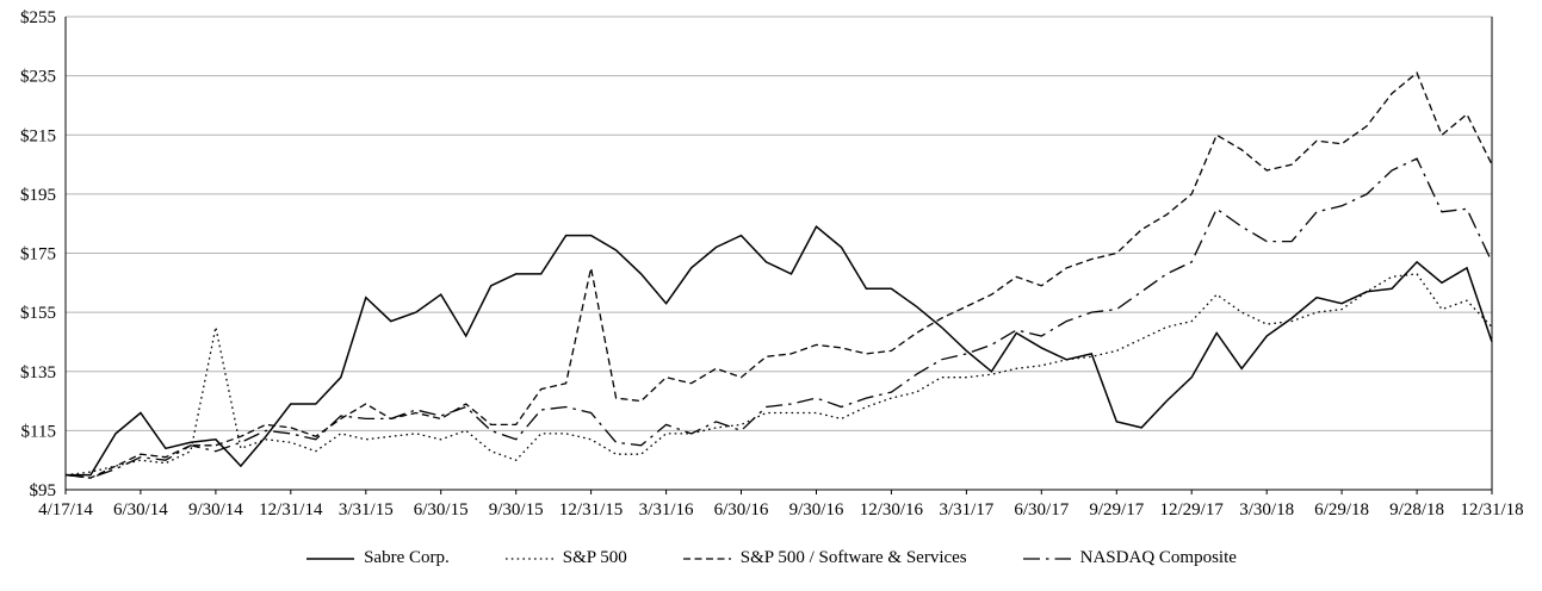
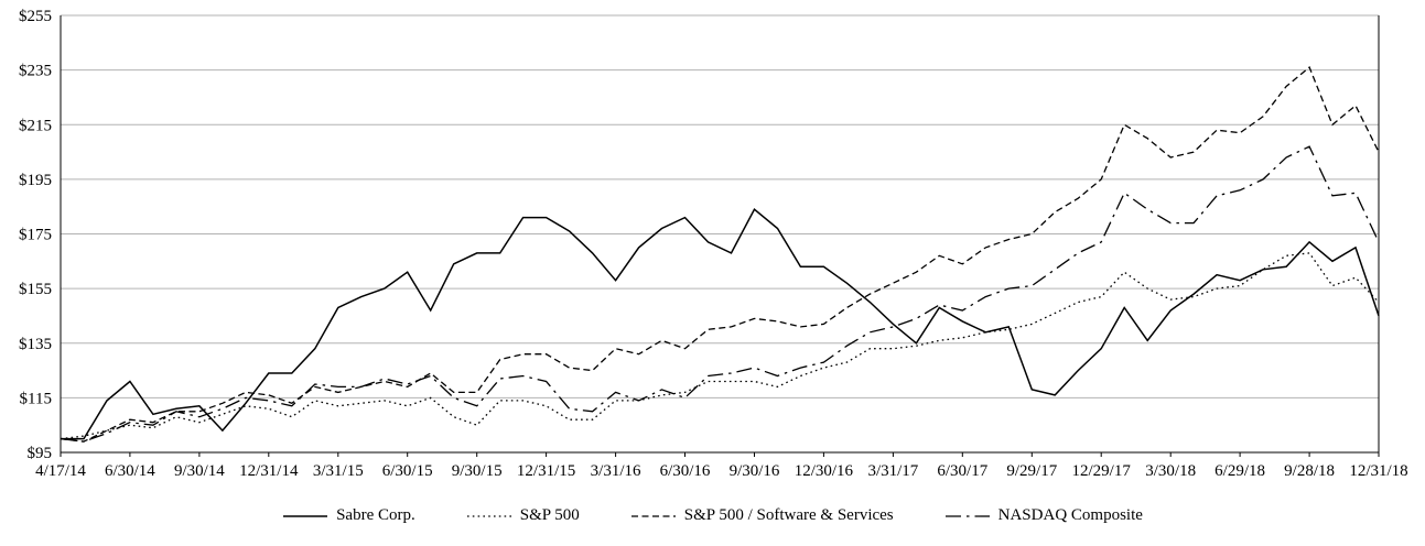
S&P 500/9/30/14: $150 -> $106
Sabre Corp./3/31/15: $160 -> $148
S&P 500 / Software & Services/3/31/15: $124 -> $117
S&P 500 / Software & Services/12/31/15: $170 -> $131
